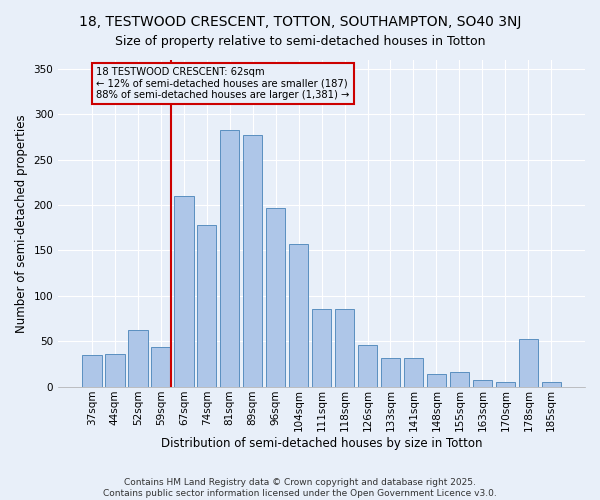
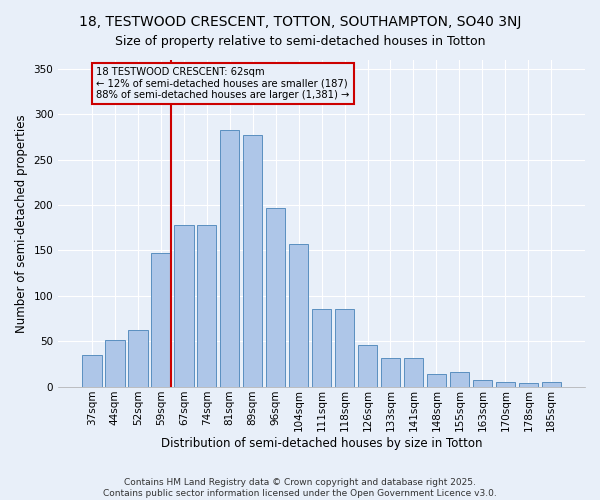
44sqm: 36 -> 51
59sqm: 44 -> 147
67sqm: 210 -> 178
178sqm: 52 -> 4
